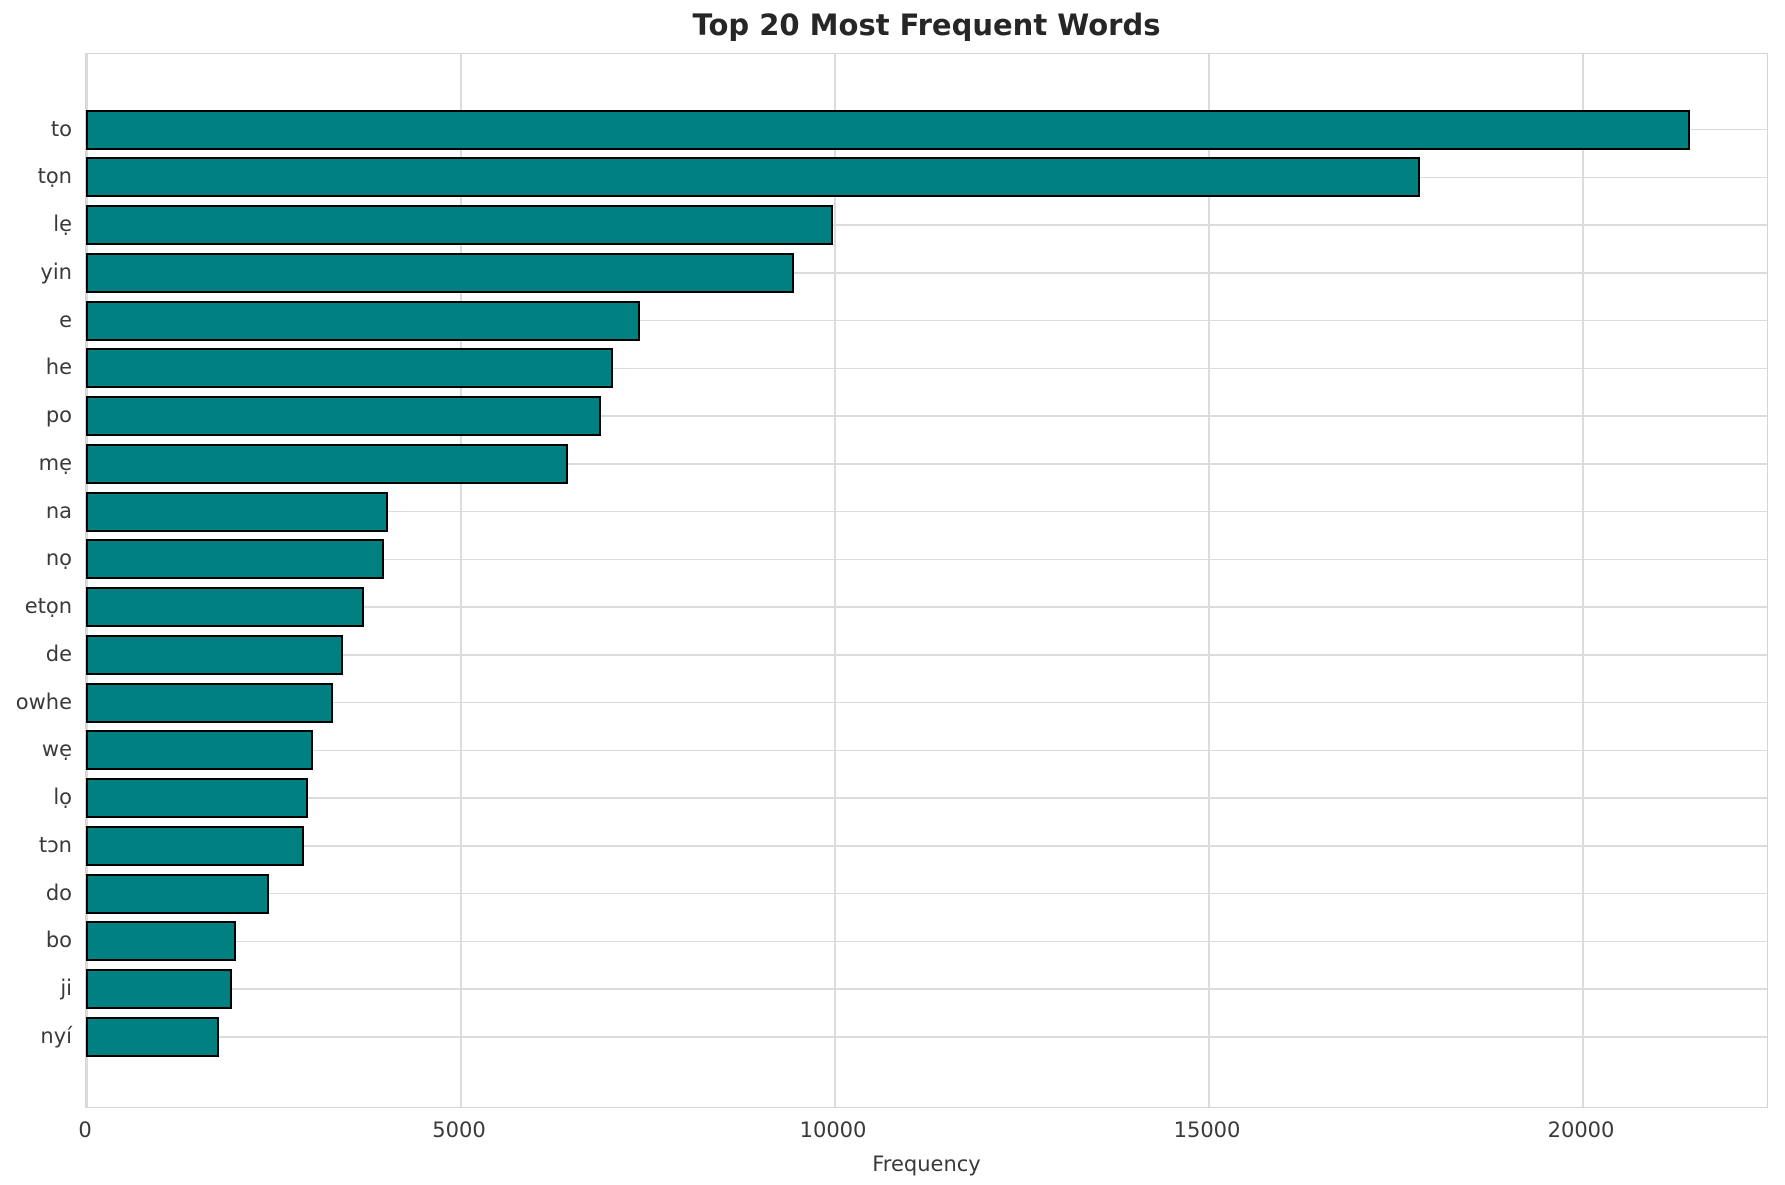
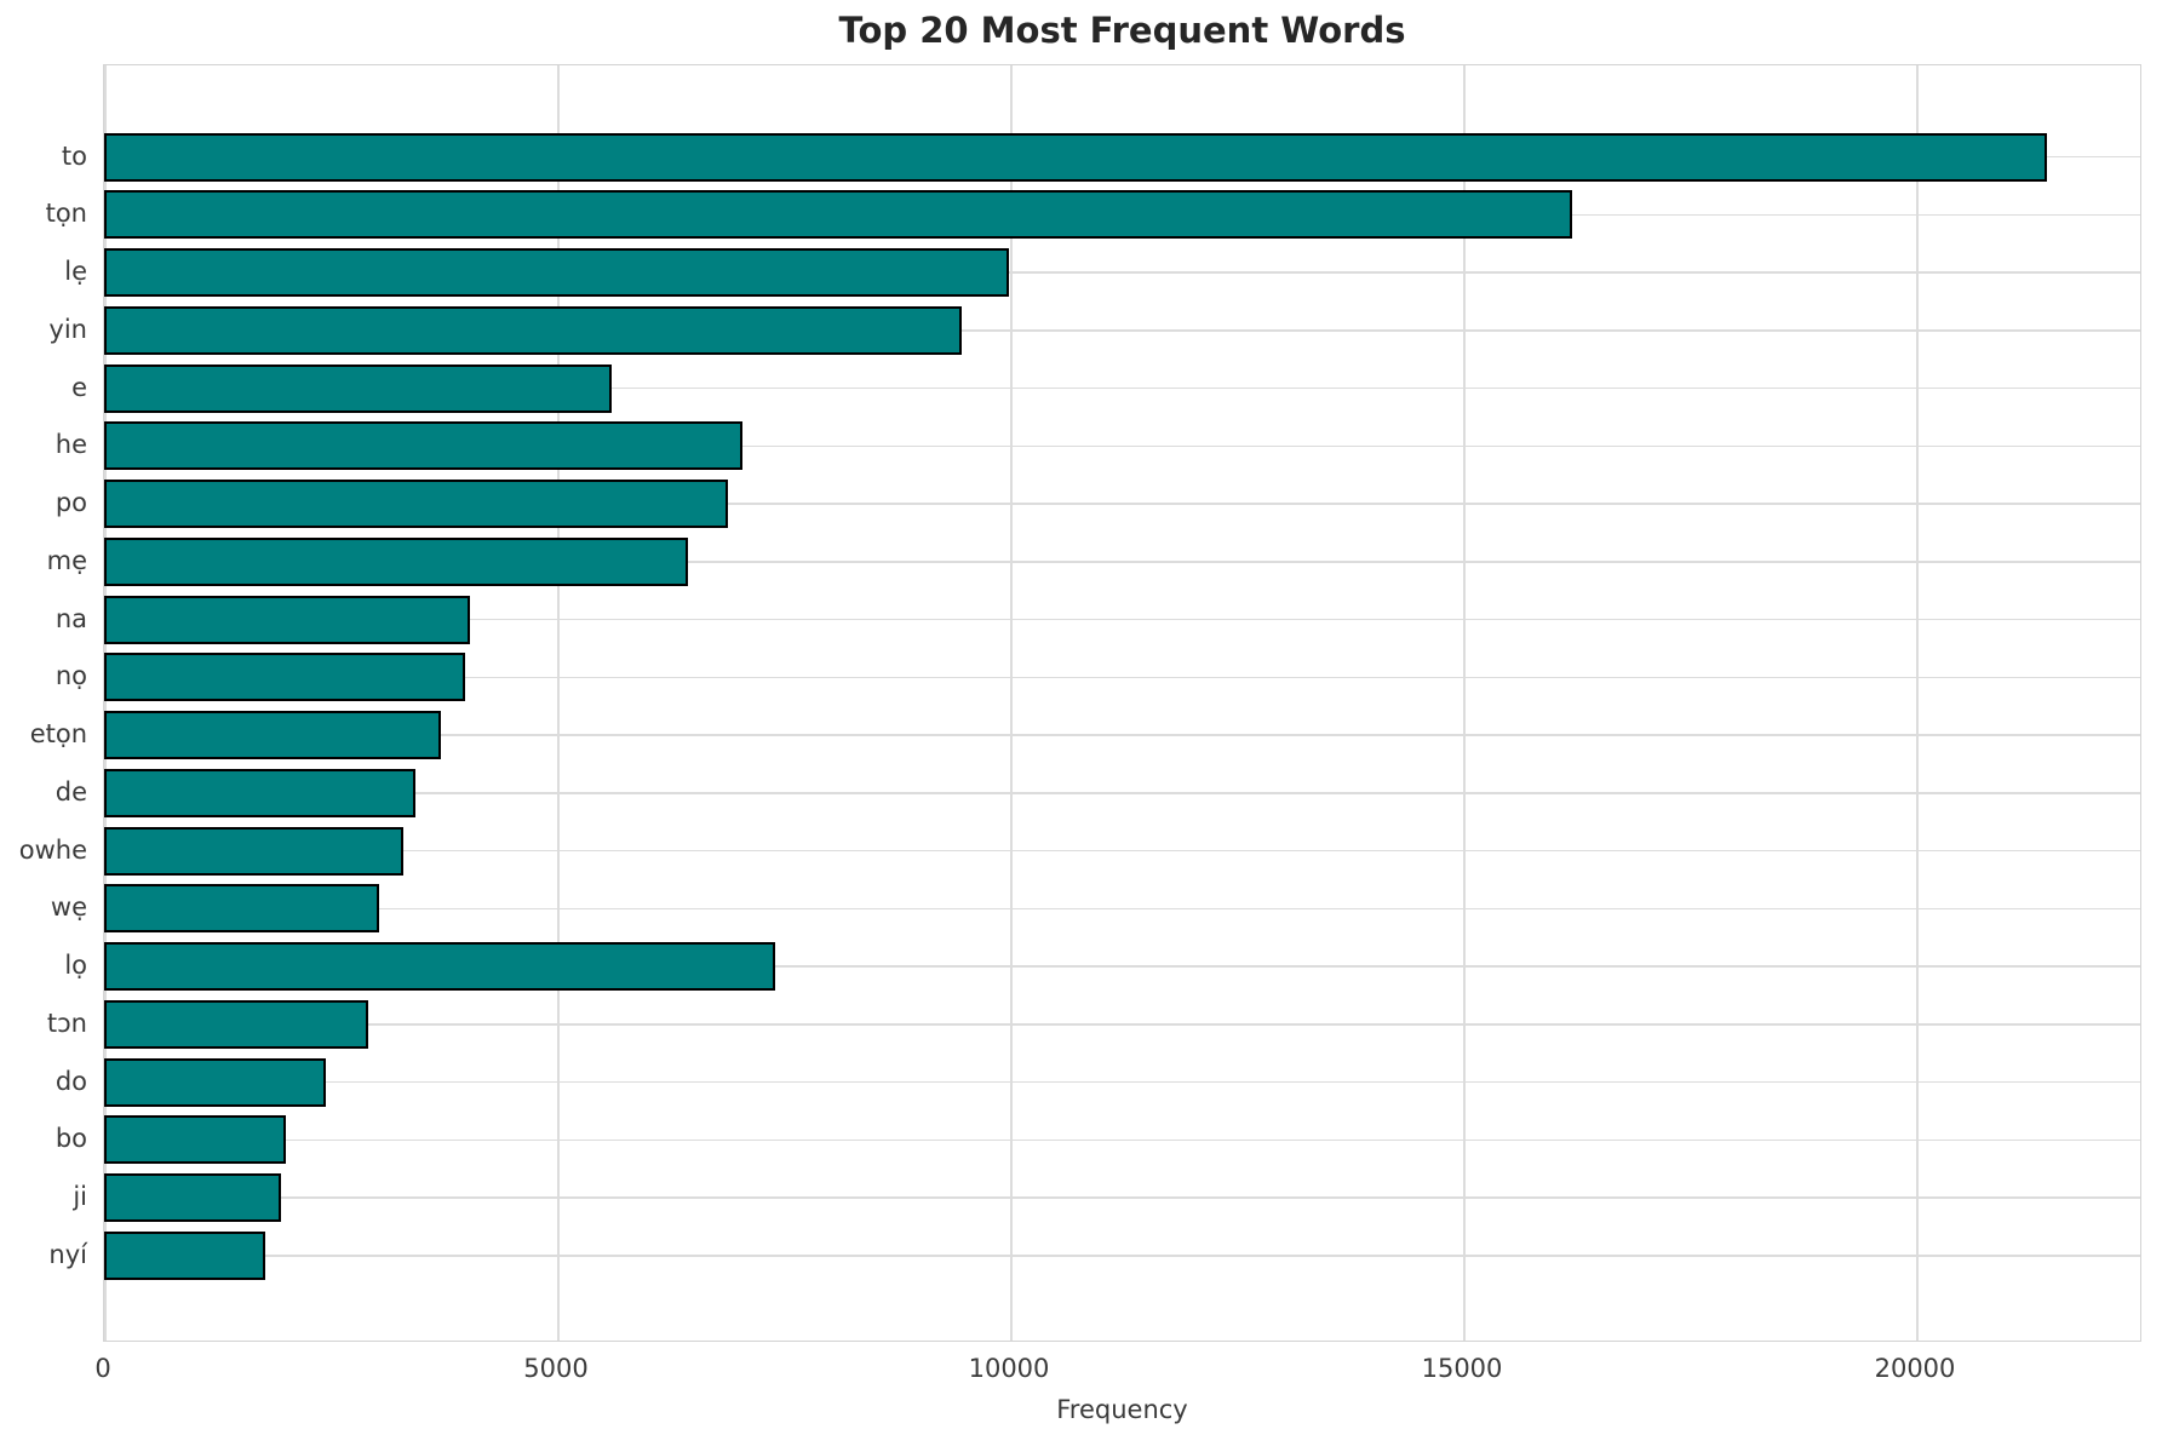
tọn: 17800 -> 16200
e: 7400 -> 5600
lọ: 3000 -> 7400
